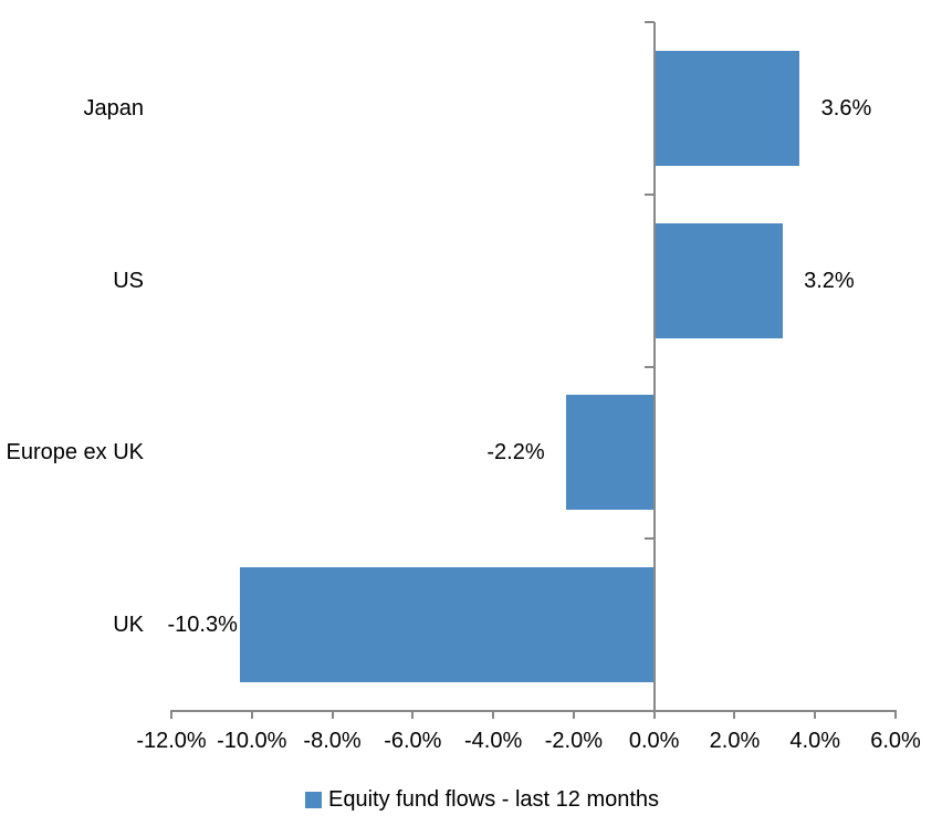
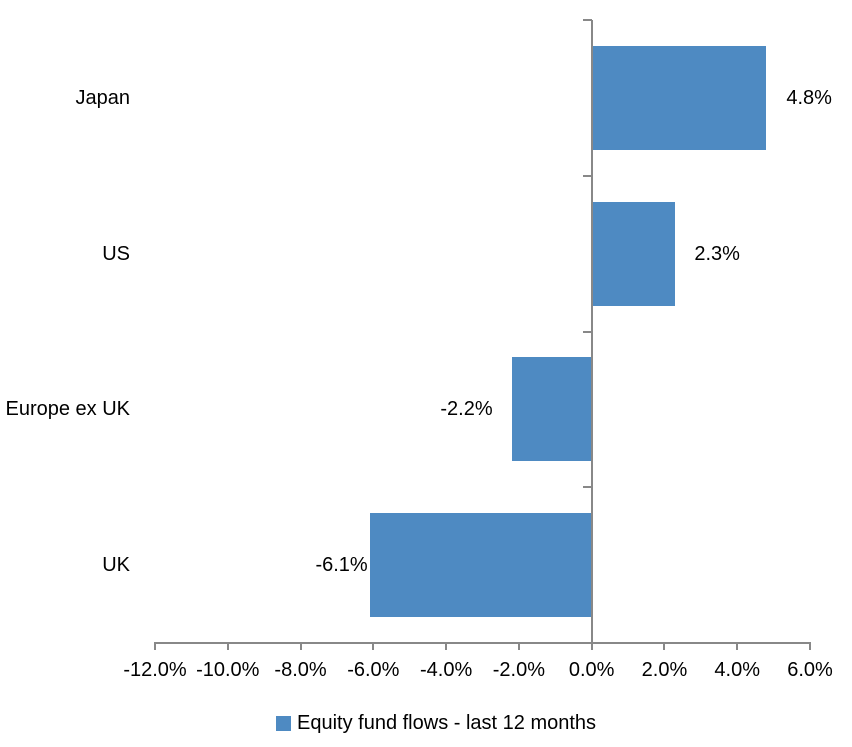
Japan: 3.6% -> 4.8%
US: 3.2% -> 2.3%
UK: -10.3% -> -6.1%
